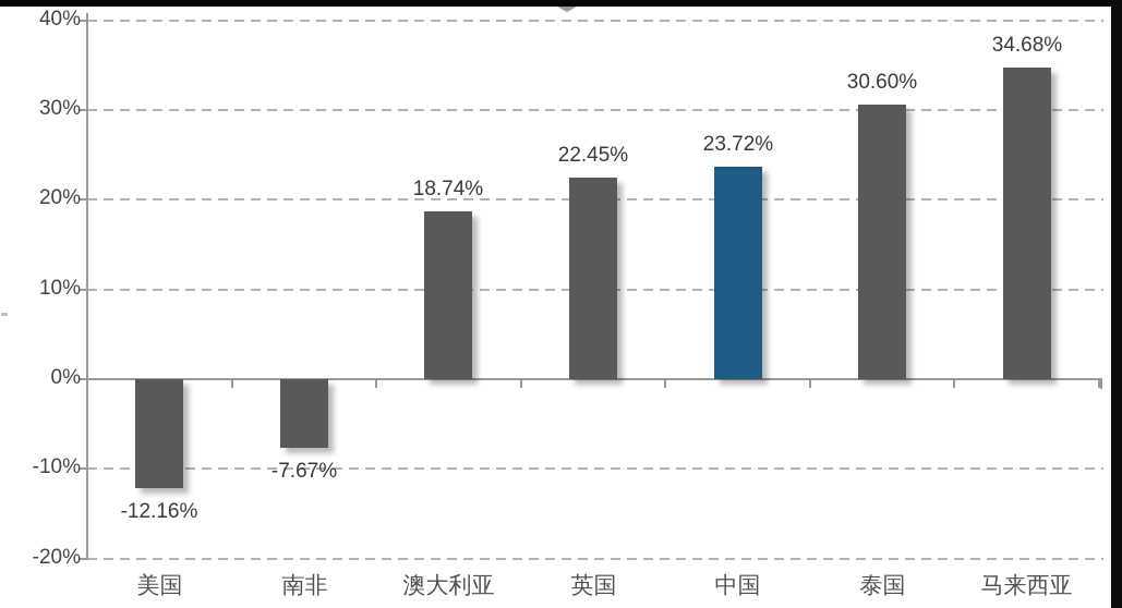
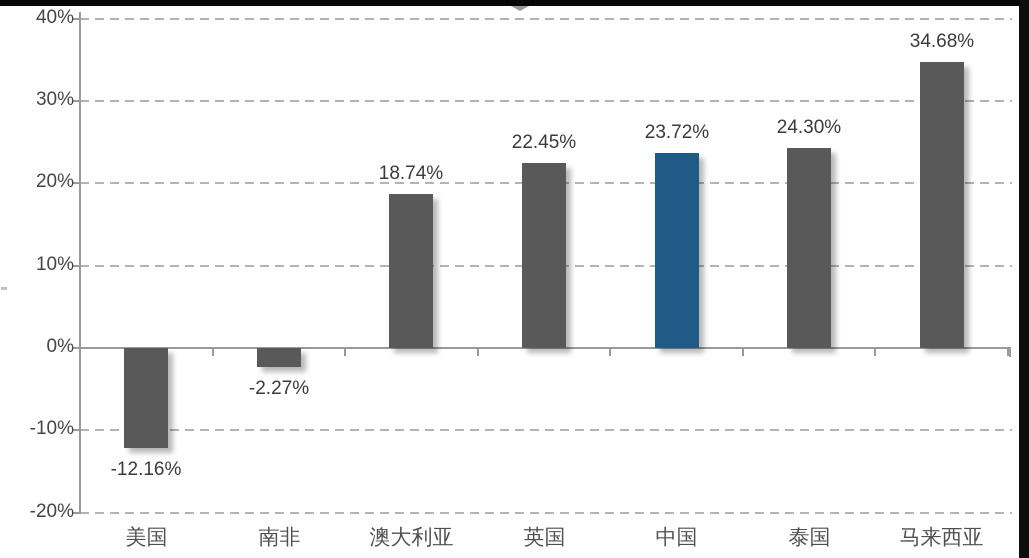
南非: -7.67% -> -2.27%
泰国: 30.60% -> 24.30%
